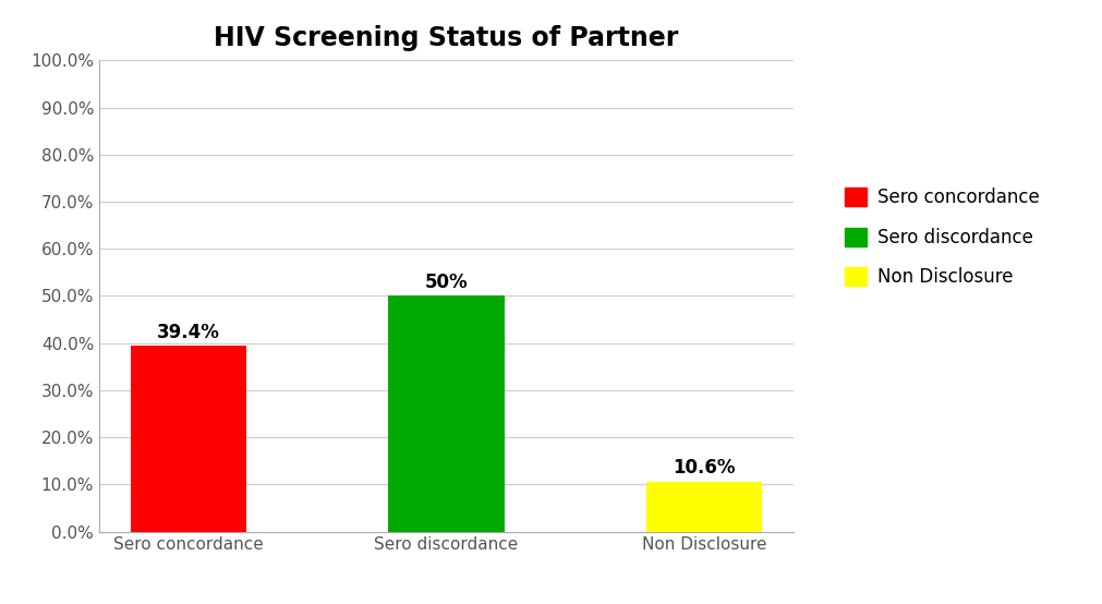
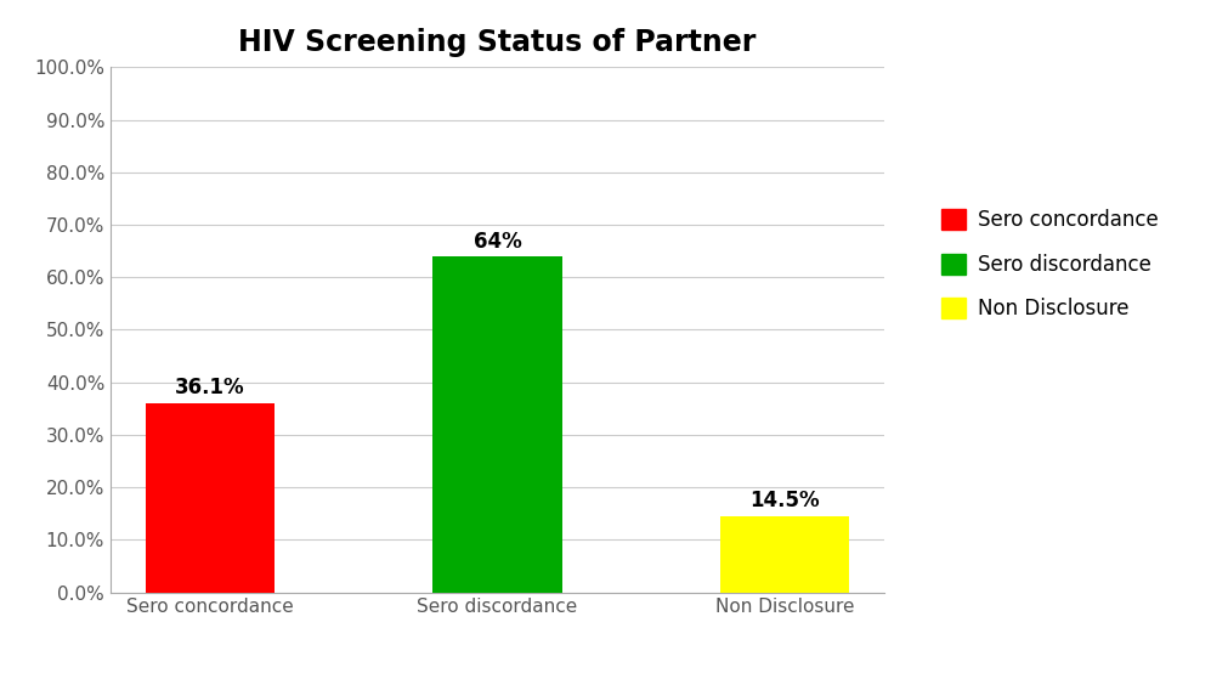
Sero concordance: 39.4% -> 36.1%
Sero discordance: 50% -> 64%
Non Disclosure: 10.6% -> 14.5%
